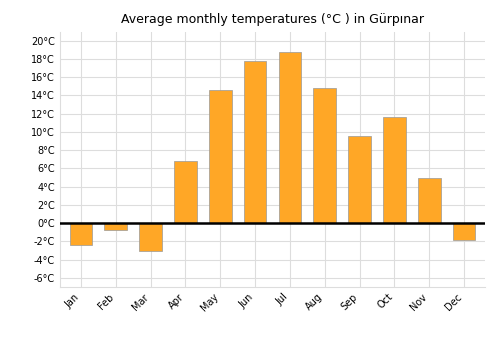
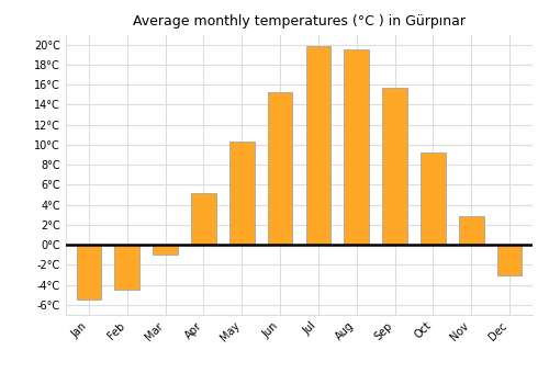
Jan: -2.4°C -> -5.5°C
Feb: -0.8°C -> -4.5°C
Mar: -3.0°C -> -1.0°C
Apr: 6.8°C -> 5.2°C
May: 14.6°C -> 10.3°C
Jun: 17.8°C -> 15.2°C
Jul: 18.8°C -> 19.8°C
Aug: 14.8°C -> 19.5°C
Sep: 9.6°C -> 15.7°C
Oct: 11.6°C -> 9.2°C
Nov: 5.0°C -> 2.9°C
Dec: -1.8°C -> -3.0°C
